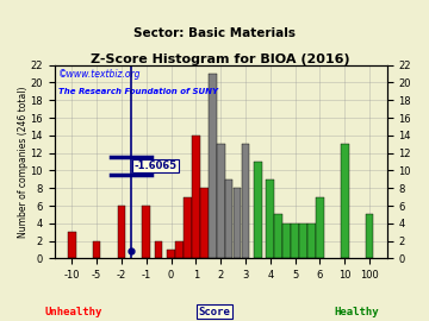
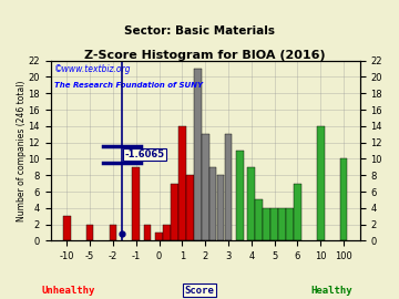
-2: 6 -> 2
-1: 6 -> 9
10: 13 -> 14
100: 5 -> 10
